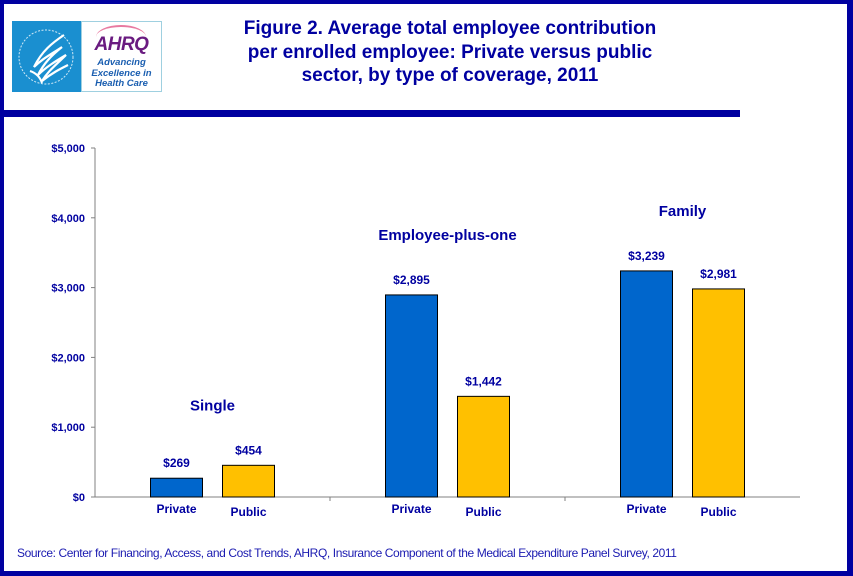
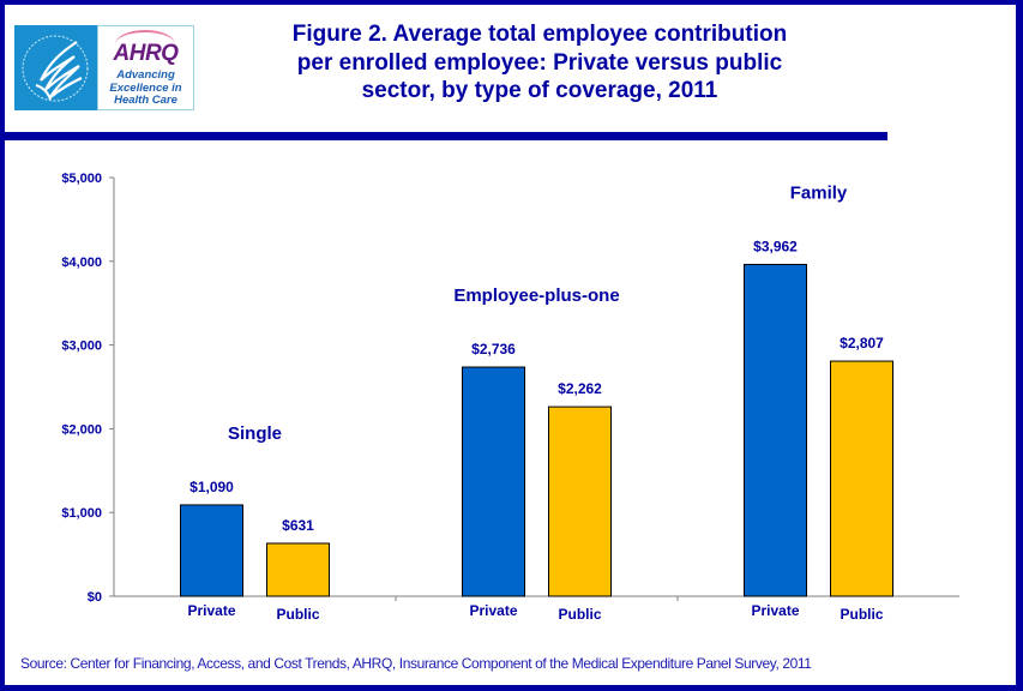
Private/Single: $269 -> $1,090
Public/Single: $454 -> $631
Private/Employee-plus-one: $2,895 -> $2,736
Public/Employee-plus-one: $1,442 -> $2,262
Private/Family: $3,239 -> $3,962
Public/Family: $2,981 -> $2,807
